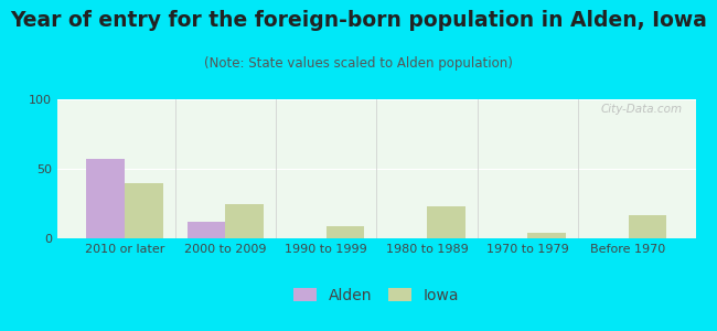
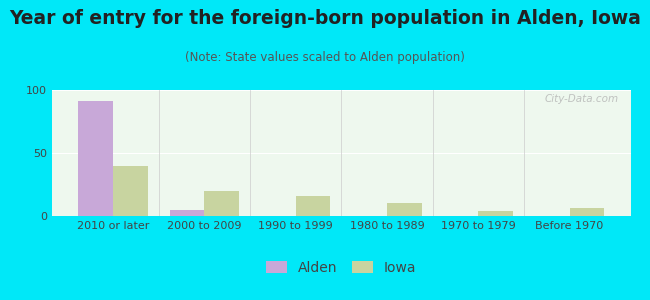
Alden/2010 or later: 57 -> 91
Alden/2000 to 2009: 12 -> 5
Iowa/2000 to 2009: 25 -> 20
Iowa/1990 to 1999: 9 -> 16
Iowa/1980 to 1989: 23 -> 10
Iowa/Before 1970: 17 -> 6
